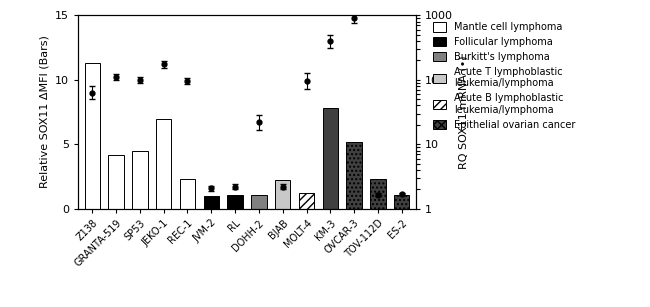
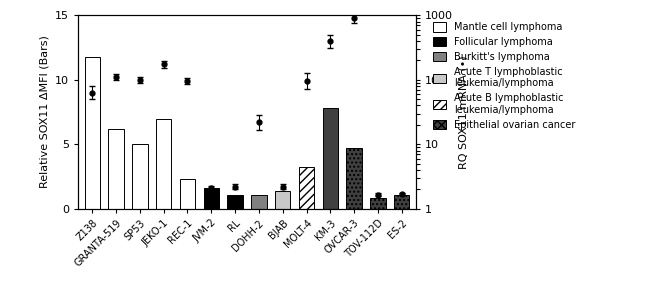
Z138: 11.3 -> 11.8
GRANTA-519: 4.2 -> 6.2
SP53: 4.5 -> 5.0
JVM-2: 1.0 -> 1.6
BJAB: 2.2 -> 1.4
MOLT-4: 1.2 -> 3.2
OVCAR-3: 5.2 -> 4.7
TOV-112D: 2.3 -> 0.8
